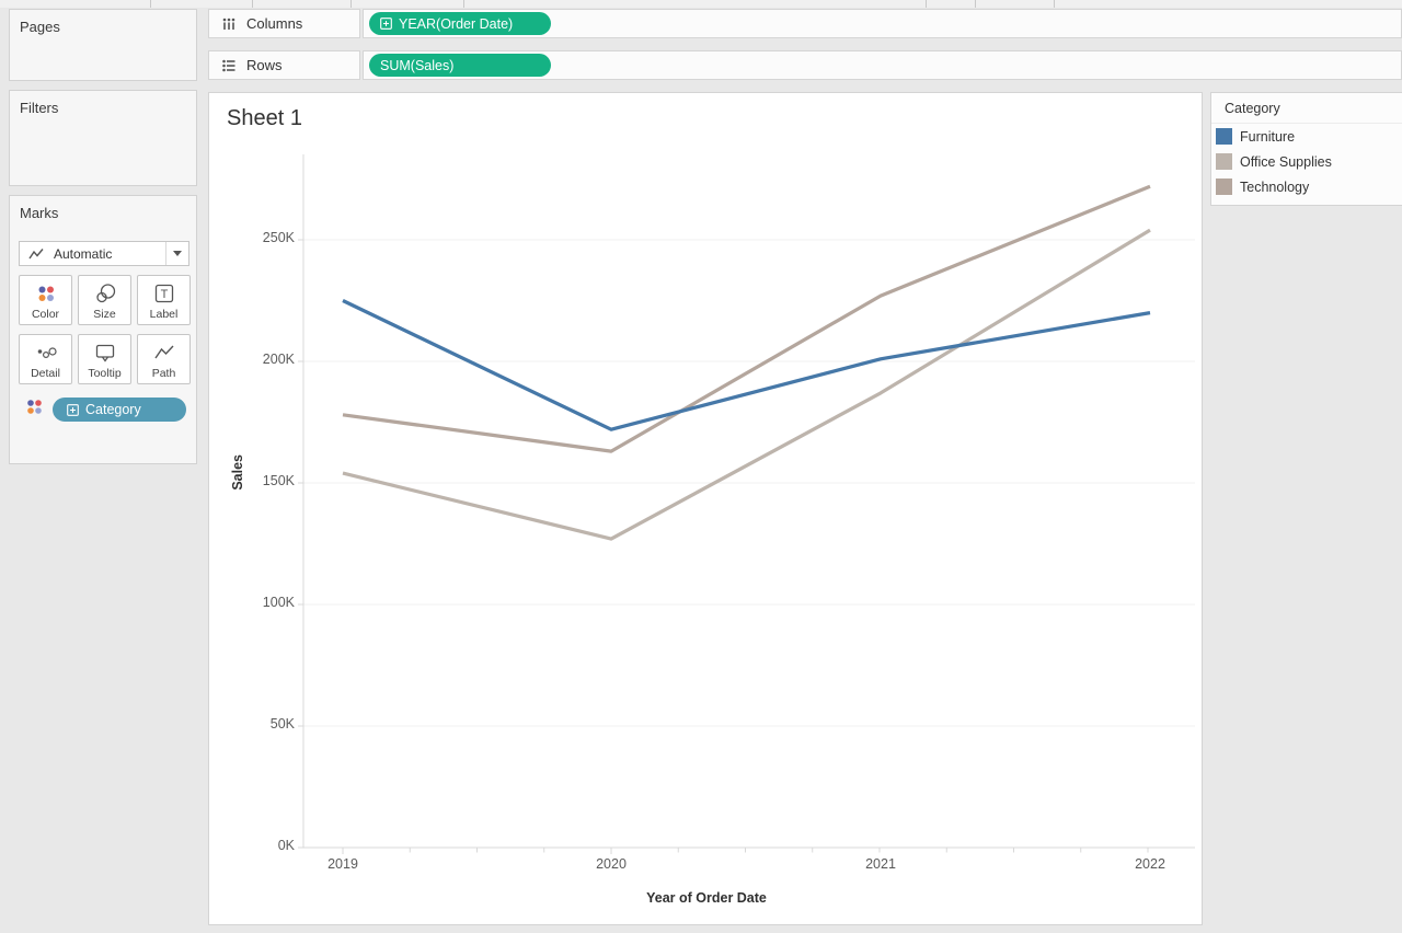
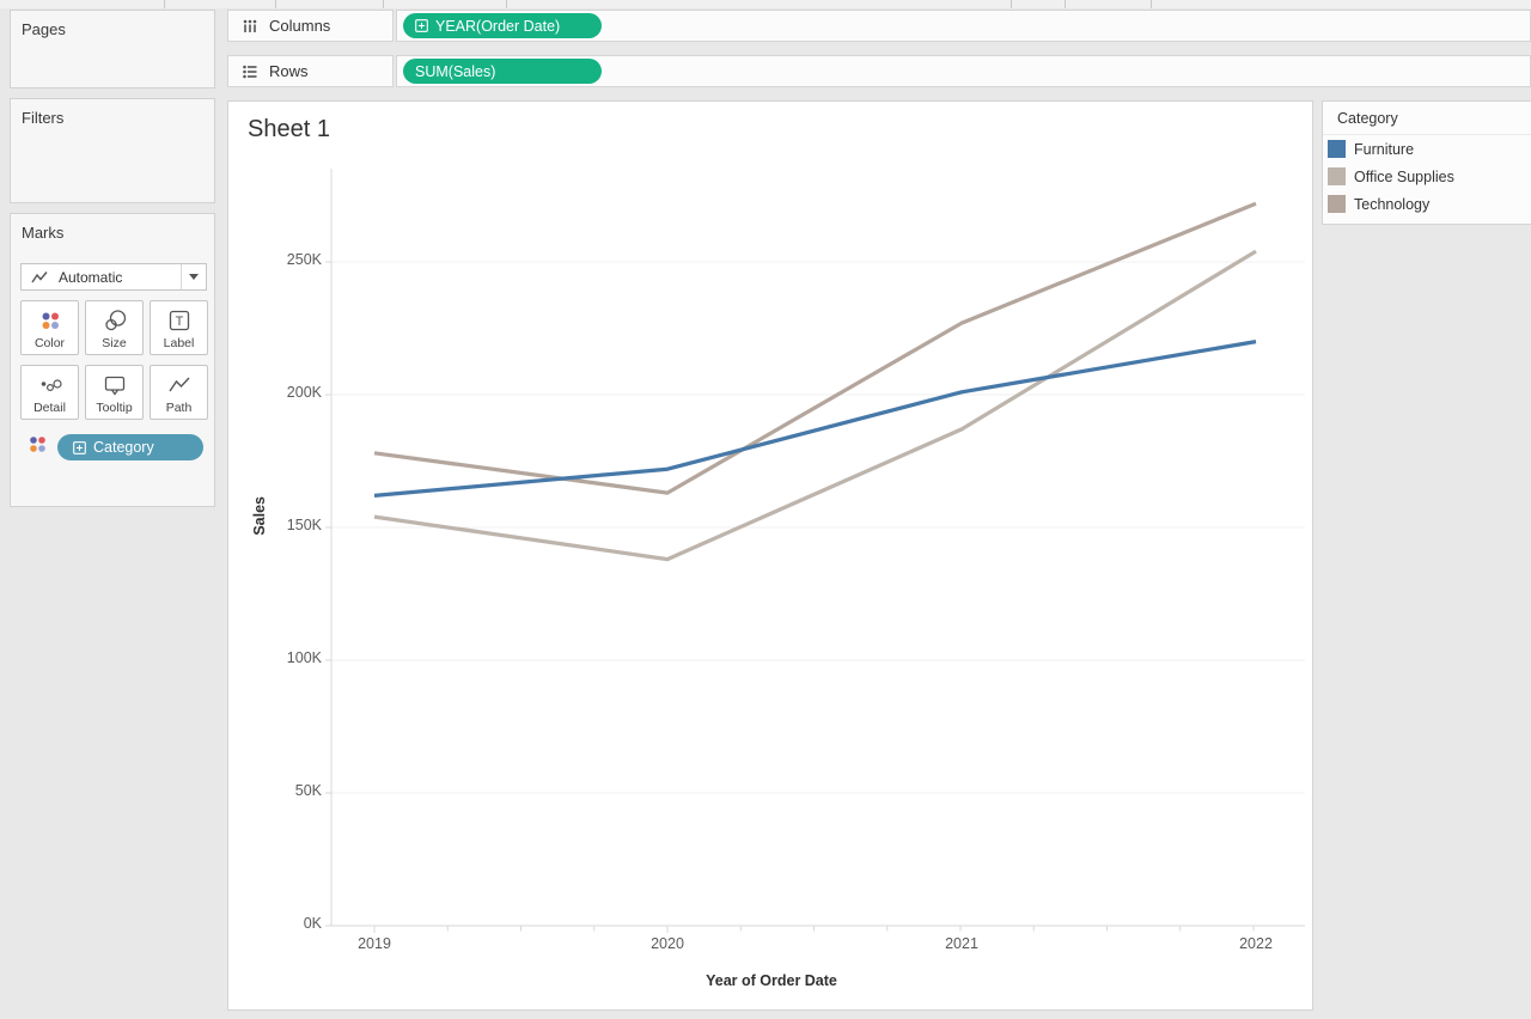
Furniture/2019: 225K -> 162K
Office Supplies/2020: 127K -> 138K
